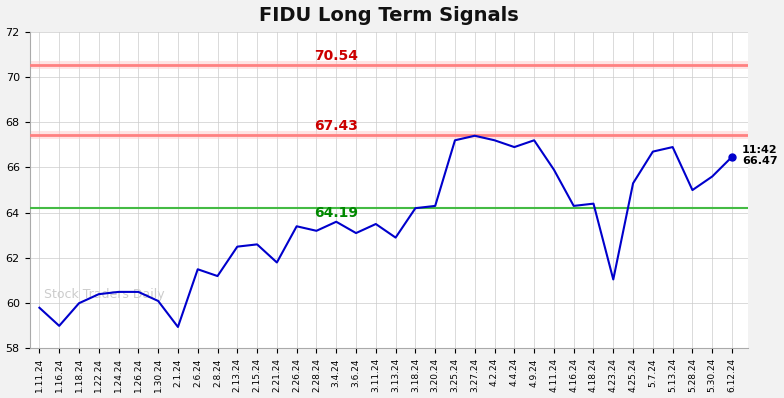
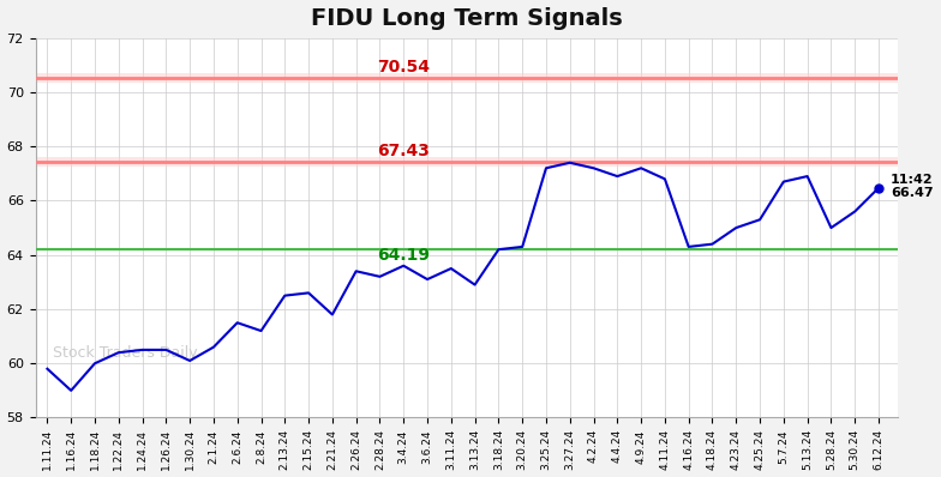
2.1.24: 58.95 -> 60.60
4.11.24: 65.90 -> 66.80
4.23.24: 61.05 -> 65.00
